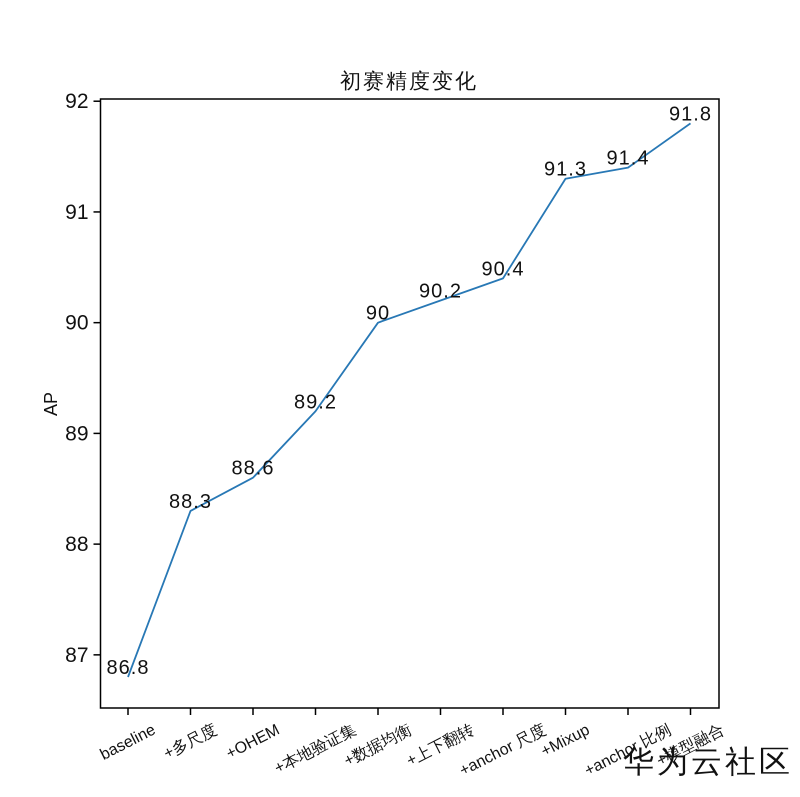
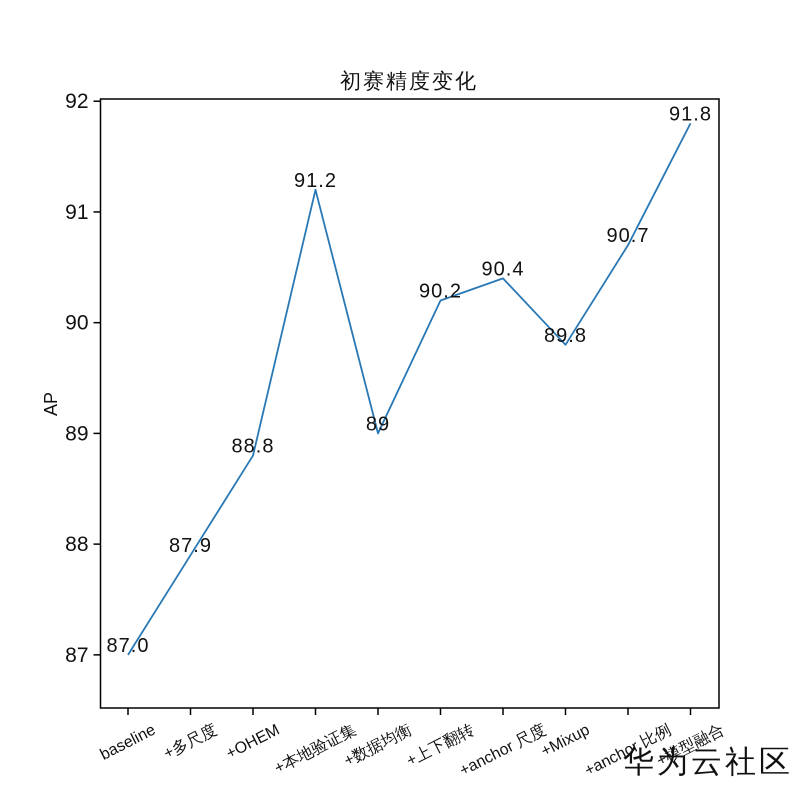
baseline: 86.8 -> 87.0
+多尺度: 88.3 -> 87.9
+OHEM: 88.6 -> 88.8
+本地验证集: 89.2 -> 91.2
+数据均衡: 90 -> 89
+Mixup: 91.3 -> 89.8
+anchor 比例: 91.4 -> 90.7
